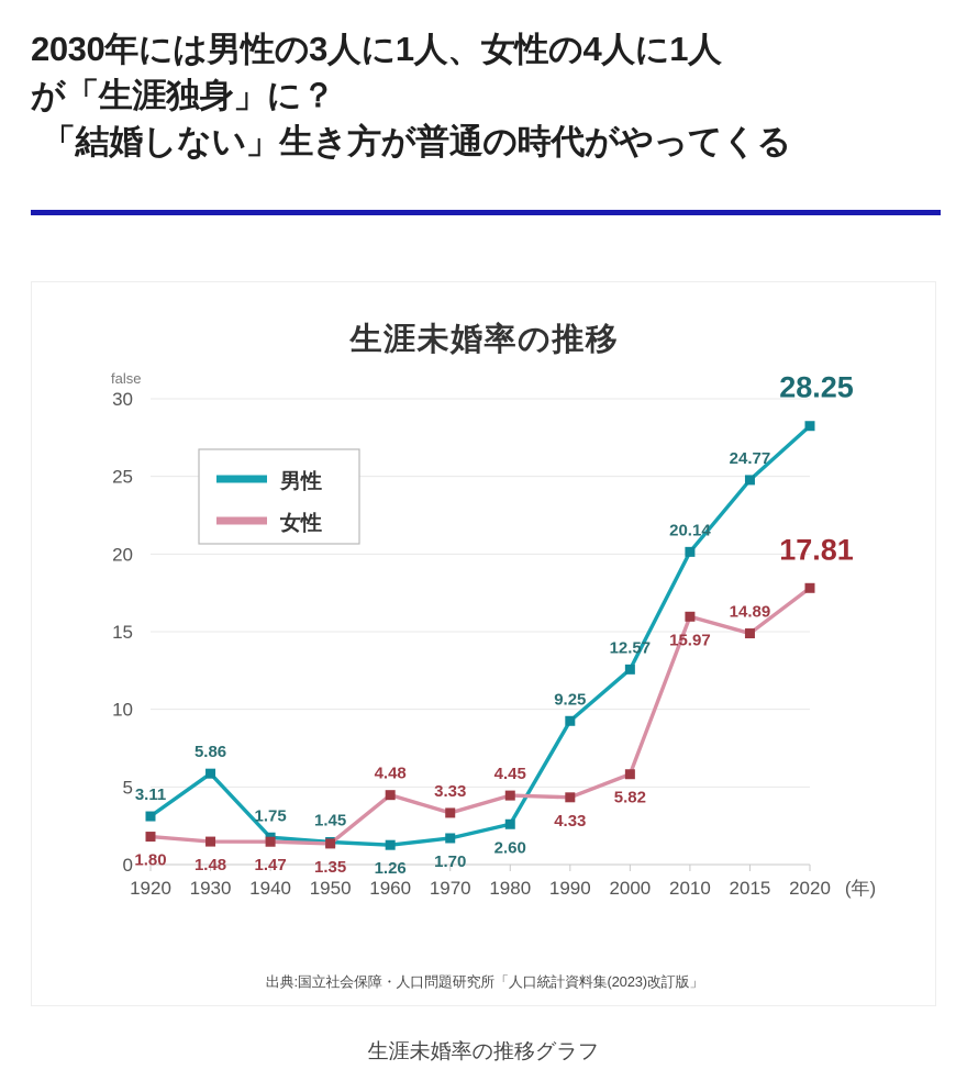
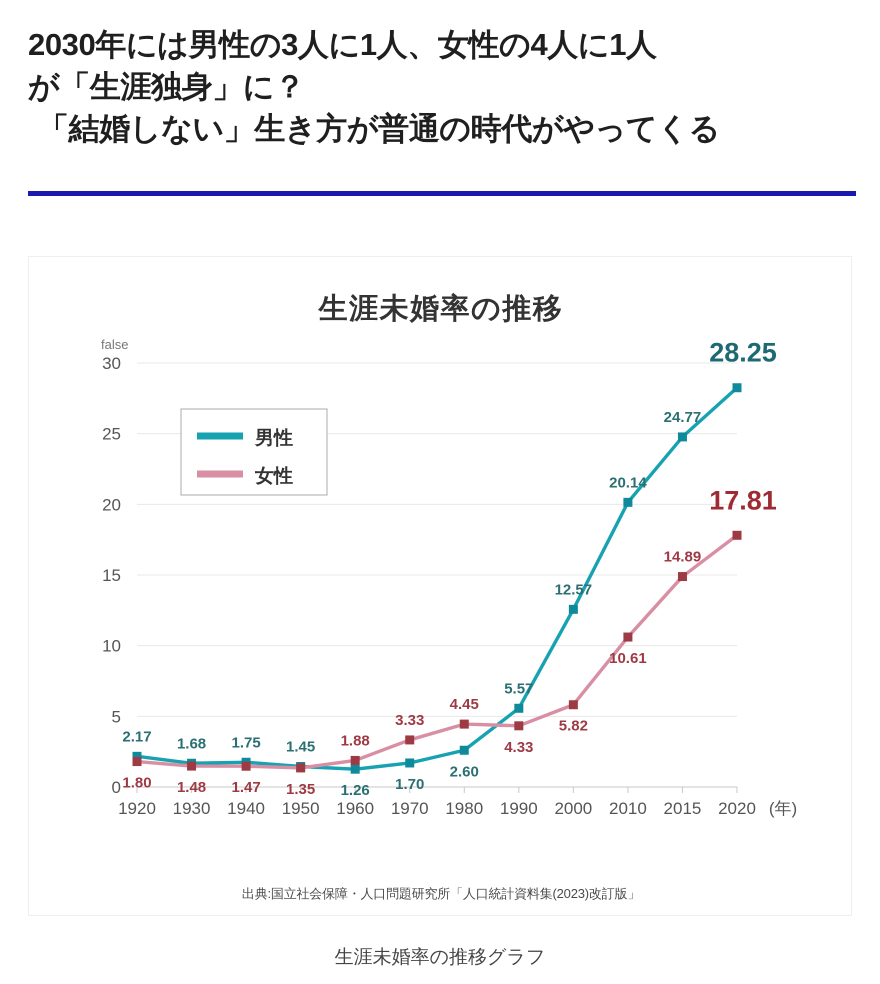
男性/1920: 3.11 -> 2.17
男性/1930: 5.86 -> 1.68
女性/1960: 4.48 -> 1.88
男性/1990: 9.25 -> 5.57
女性/2010: 15.97 -> 10.61
